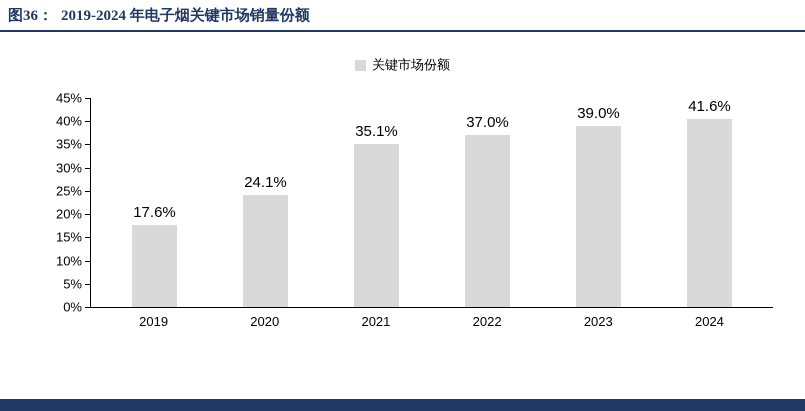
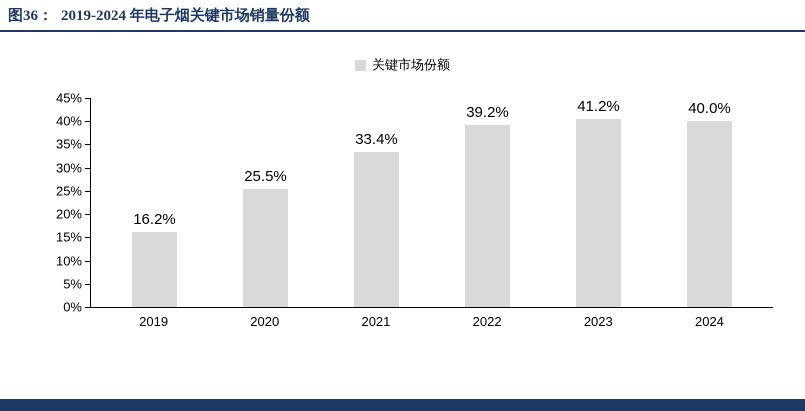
2019: 17.6% -> 16.2%
2020: 24.1% -> 25.5%
2021: 35.1% -> 33.4%
2022: 37.0% -> 39.2%
2023: 39.0% -> 41.2%
2024: 41.6% -> 40.0%
